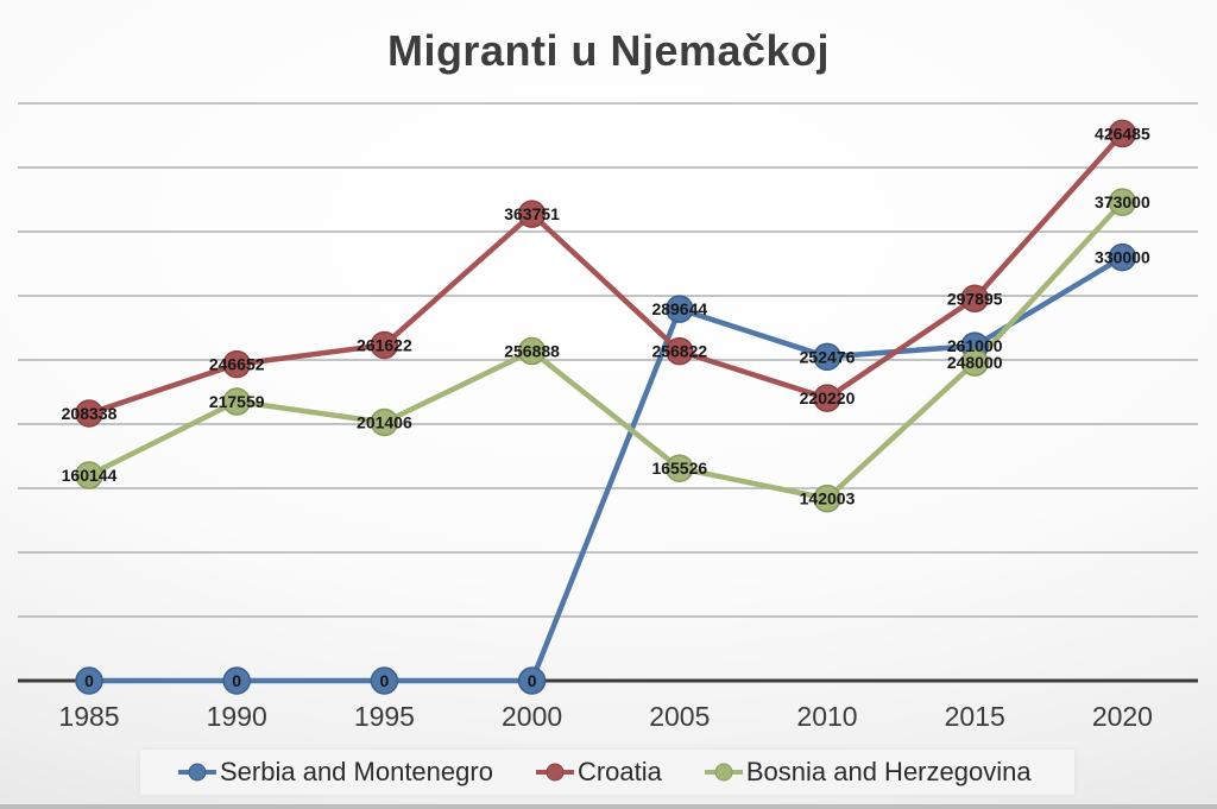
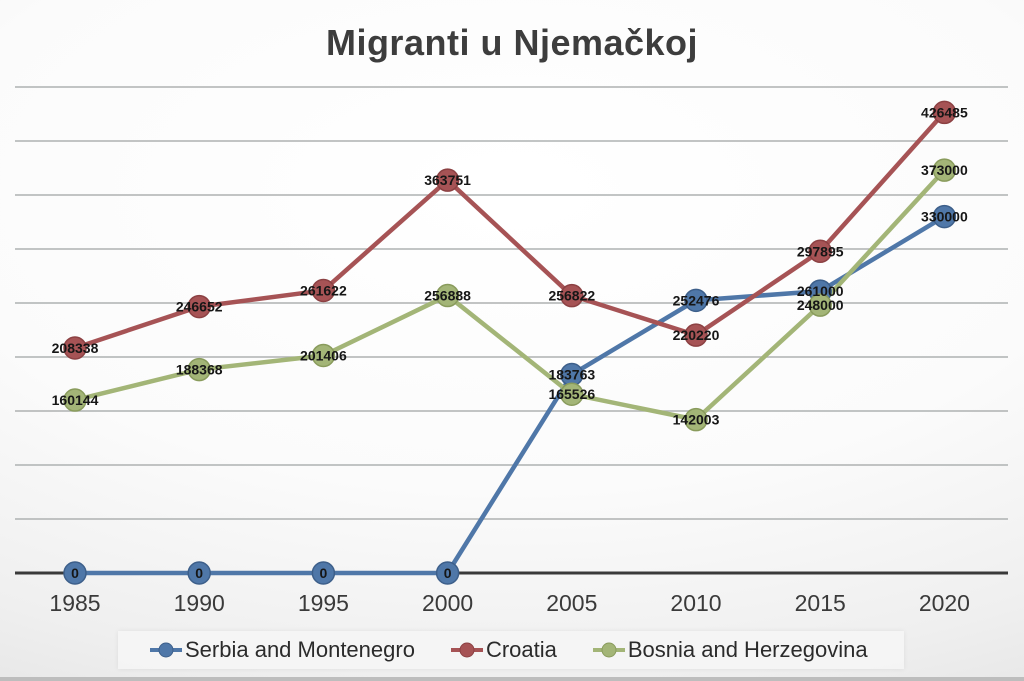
Bosnia and Herzegovina/1990: 217559 -> 188368
Serbia and Montenegro/2005: 289644 -> 183763
